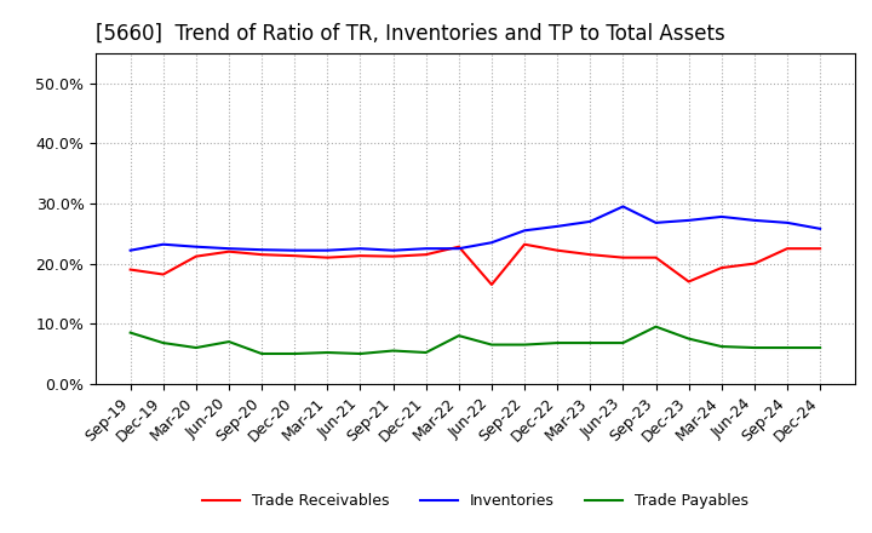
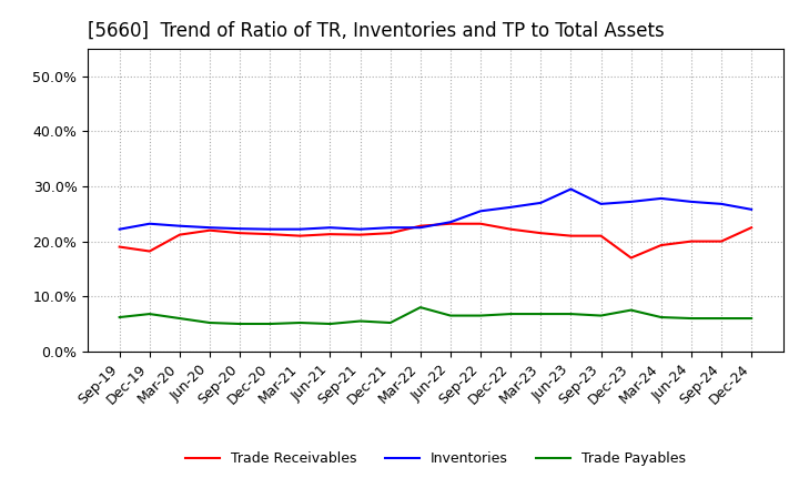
Trade Payables/Sep-19: 8.5% -> 6.2%
Trade Payables/Jun-20: 7.0% -> 5.2%
Trade Receivables/Jun-22: 16.5% -> 23.2%
Trade Payables/Sep-23: 9.5% -> 6.5%
Trade Receivables/Sep-24: 22.5% -> 20.0%
